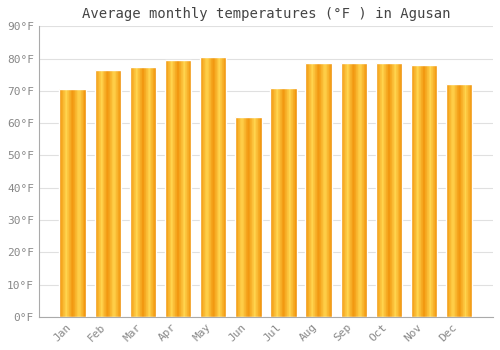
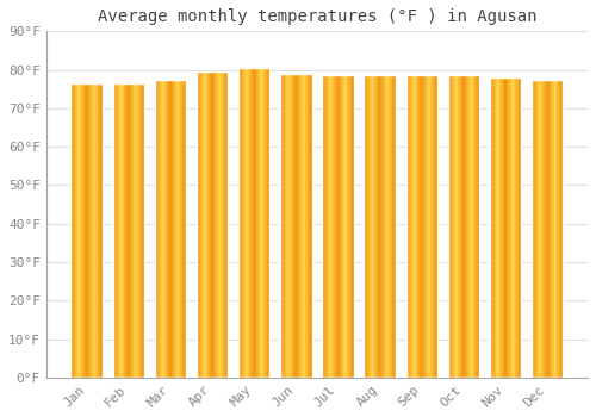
Jan: 70.5°F -> 76.5°F
Jun: 62.0°F -> 79.0°F
Jul: 71.0°F -> 78.5°F
Dec: 72.0°F -> 77.5°F
